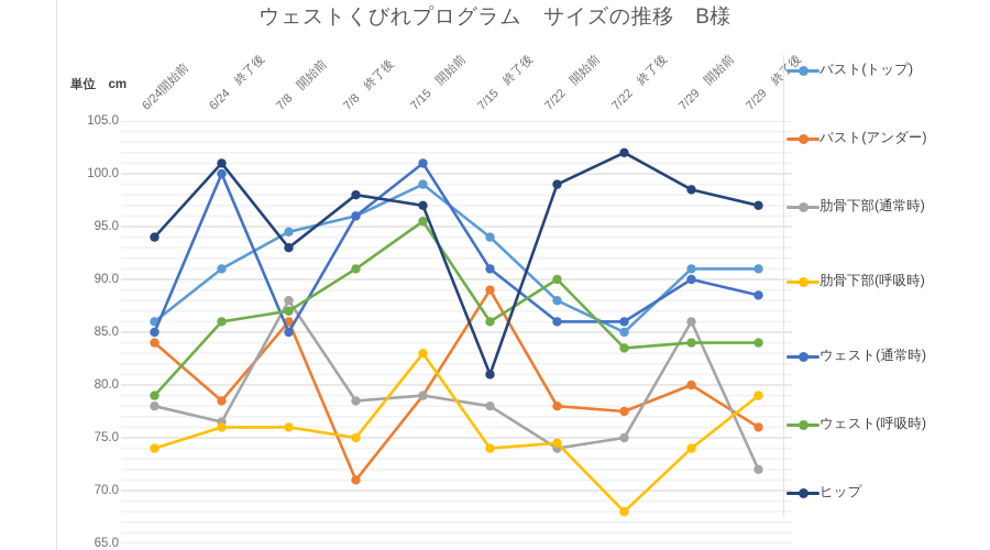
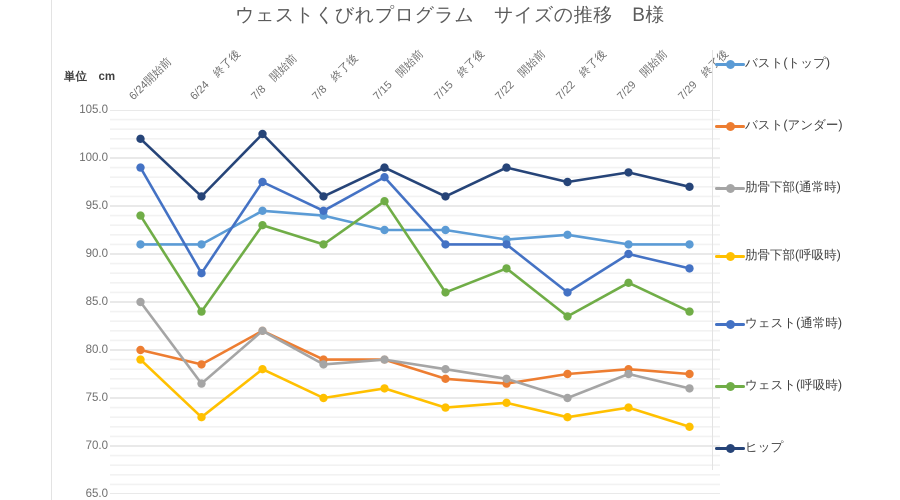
バスト(トップ)/6/24開始前: 86 -> 91
バスト(アンダー)/6/24開始前: 84 -> 80
肋骨下部(通常時)/6/24開始前: 78 -> 85
肋骨下部(呼吸時)/6/24開始前: 74 -> 79
ウェスト(通常時)/6/24開始前: 85 -> 99
ウェスト(呼吸時)/6/24開始前: 79 -> 94
ヒップ/6/24開始前: 94 -> 102
肋骨下部(呼吸時)/6/24 終了後: 76 -> 73
ウェスト(通常時)/6/24 終了後: 100 -> 88
ウェスト(呼吸時)/6/24 終了後: 86 -> 84
ヒップ/6/24 終了後: 101 -> 96
バスト(アンダー)/7/8 開始前: 86 -> 82
肋骨下部(通常時)/7/8 開始前: 88 -> 82
肋骨下部(呼吸時)/7/8 開始前: 76 -> 78
ウェスト(通常時)/7/8 開始前: 85 -> 98
ウェスト(呼吸時)/7/8 開始前: 87 -> 93
ヒップ/7/8 開始前: 93 -> 102
バスト(トップ)/7/8 終了後: 96 -> 94
バスト(アンダー)/7/8 終了後: 71 -> 79
ウェスト(通常時)/7/8 終了後: 96 -> 94
ヒップ/7/8 終了後: 98 -> 96
バスト(トップ)/7/15 開始前: 99 -> 92
肋骨下部(呼吸時)/7/15 開始前: 83 -> 76
ウェスト(通常時)/7/15 開始前: 101 -> 98
ヒップ/7/15 開始前: 97 -> 99
バスト(トップ)/7/15 終了後: 94 -> 92
バスト(アンダー)/7/15 終了後: 89 -> 77
ヒップ/7/15 終了後: 81 -> 96
バスト(トップ)/7/22 開始前: 88 -> 92
バスト(アンダー)/7/22 開始前: 78 -> 76
肋骨下部(通常時)/7/22 開始前: 74 -> 77
ウェスト(通常時)/7/22 開始前: 86 -> 91
ウェスト(呼吸時)/7/22 開始前: 90 -> 88
バスト(トップ)/7/22 終了後: 85 -> 92
肋骨下部(呼吸時)/7/22 終了後: 68 -> 73
ヒップ/7/22 終了後: 102 -> 98
バスト(アンダー)/7/29 開始前: 80 -> 78
肋骨下部(通常時)/7/29 開始前: 86 -> 78
ウェスト(呼吸時)/7/29 開始前: 84 -> 87
バスト(アンダー)/7/29 終了後: 76 -> 78
肋骨下部(通常時)/7/29 終了後: 72 -> 76
肋骨下部(呼吸時)/7/29 終了後: 79 -> 72
